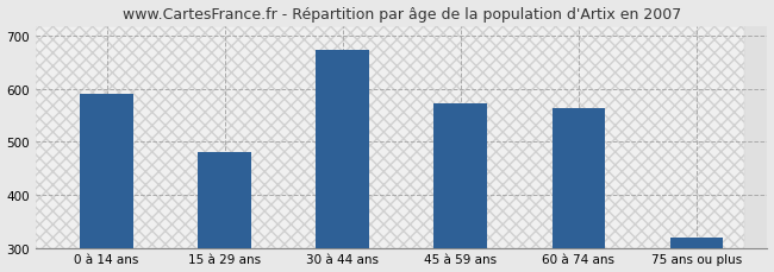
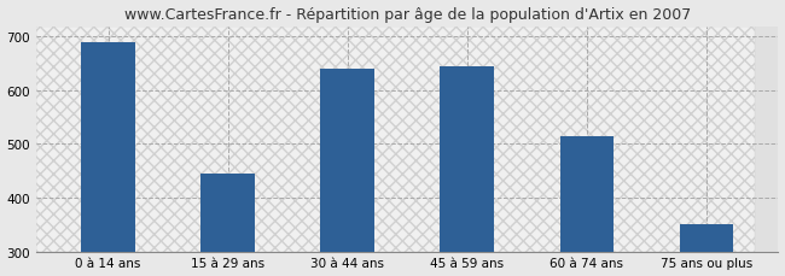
0 à 14 ans: 590 -> 690
15 à 29 ans: 480 -> 445
30 à 44 ans: 675 -> 640
45 à 59 ans: 572 -> 645
60 à 74 ans: 565 -> 515
75 ans ou plus: 320 -> 350
